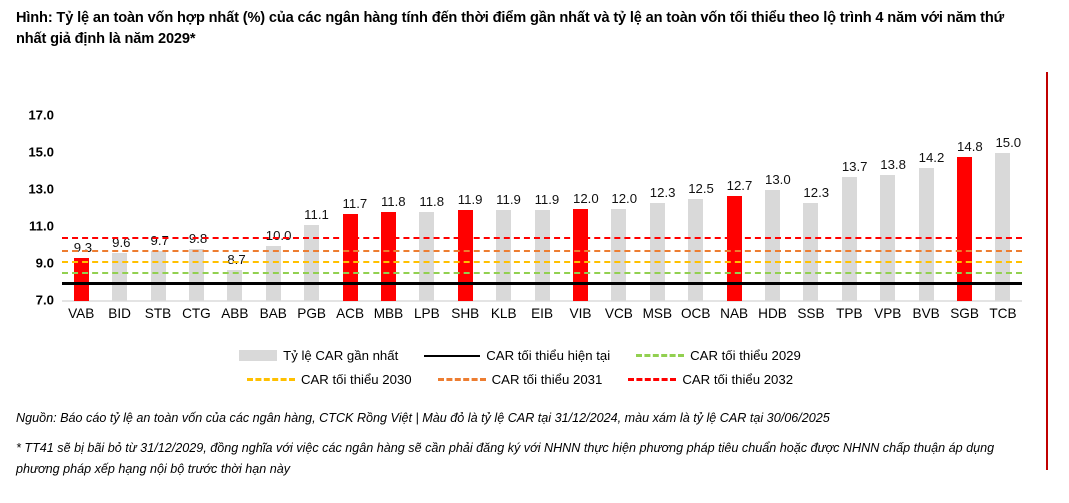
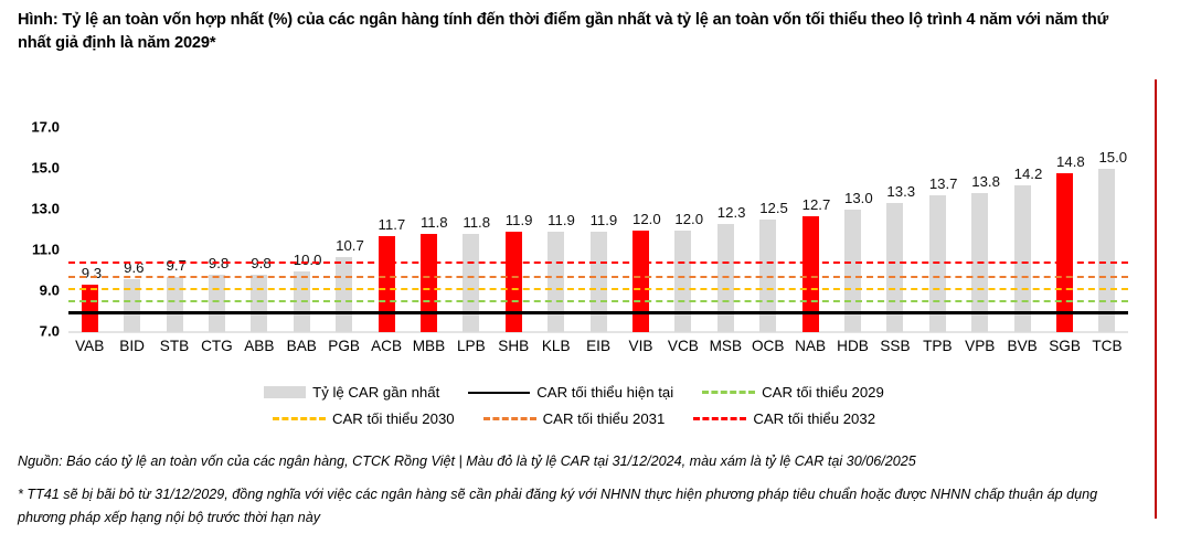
ABB: 8.7 -> 9.8
PGB: 11.1 -> 10.7
SSB: 12.3 -> 13.3
